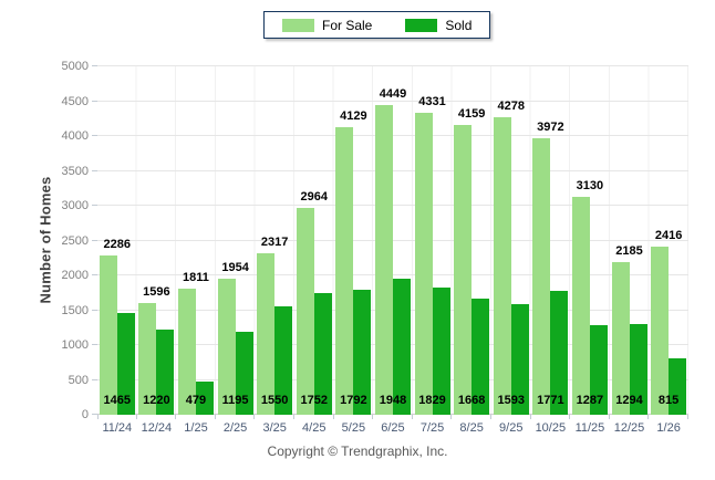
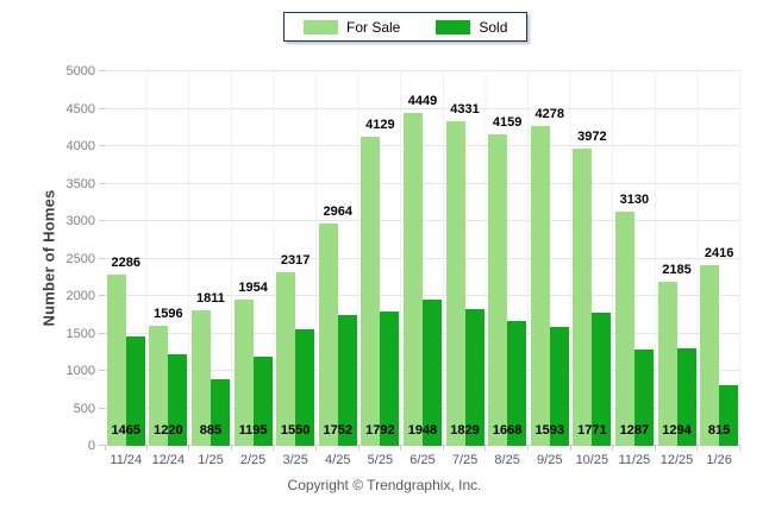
Sold/1/25: 479 -> 885
